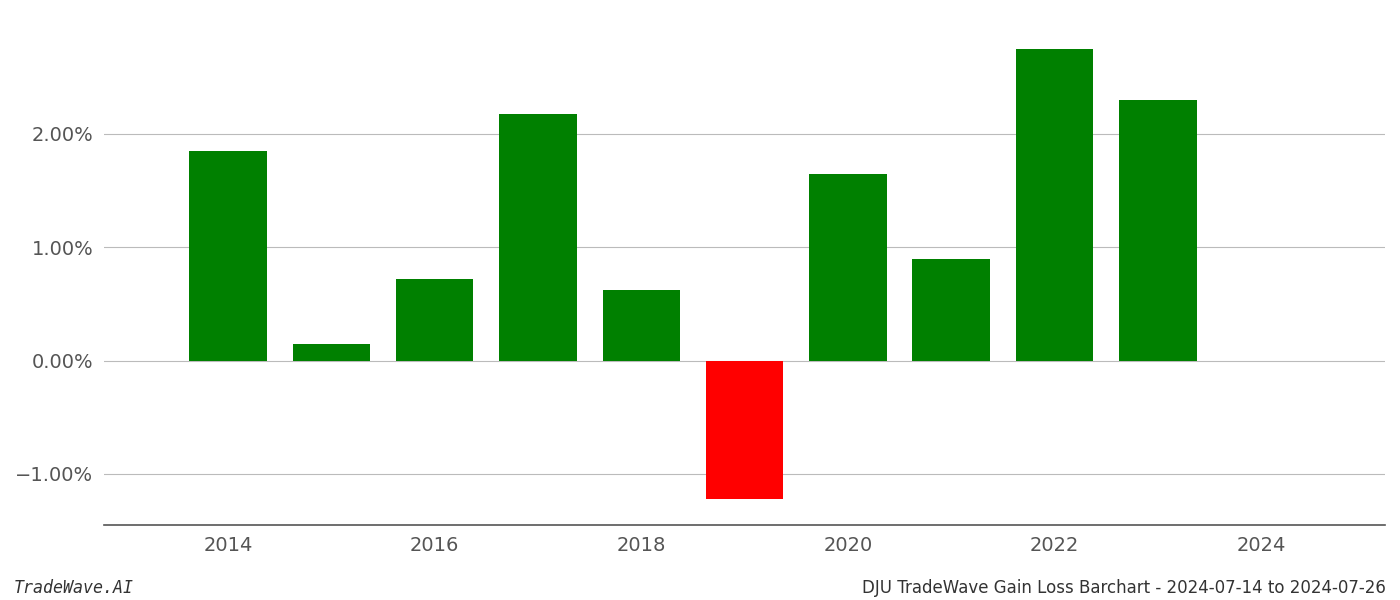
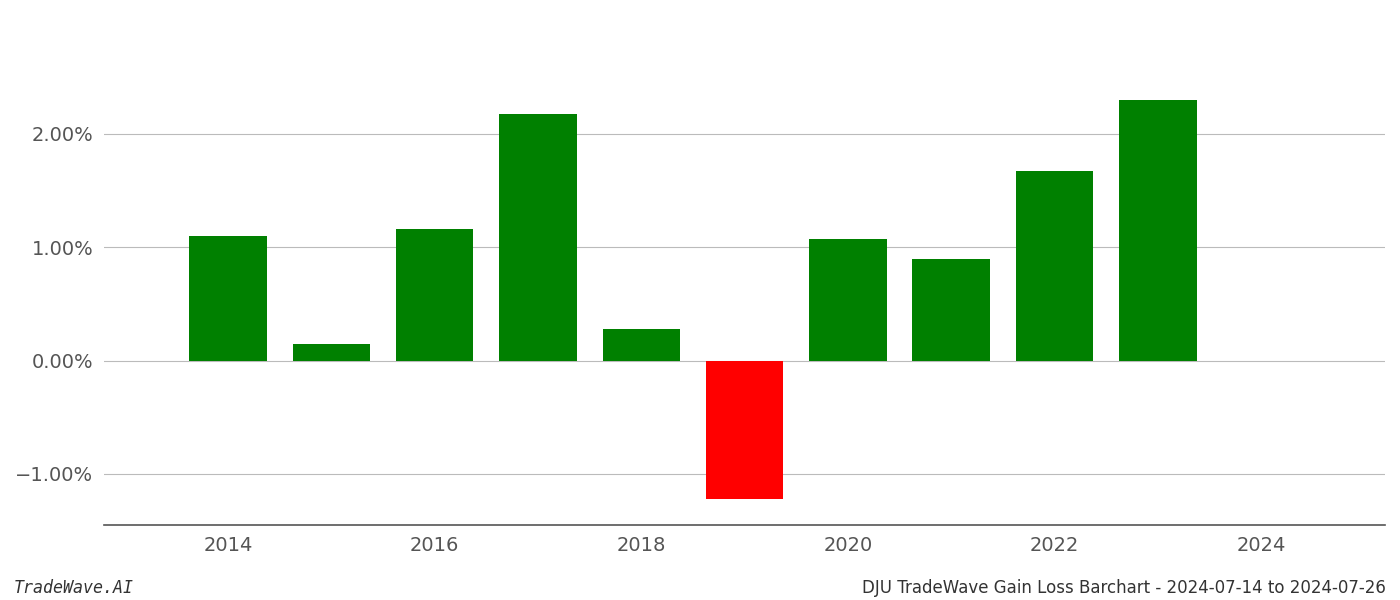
2014: 1.85% -> 1.10%
2016: 0.72% -> 1.16%
2018: 0.62% -> 0.28%
2020: 1.65% -> 1.07%
2022: 2.75% -> 1.67%
